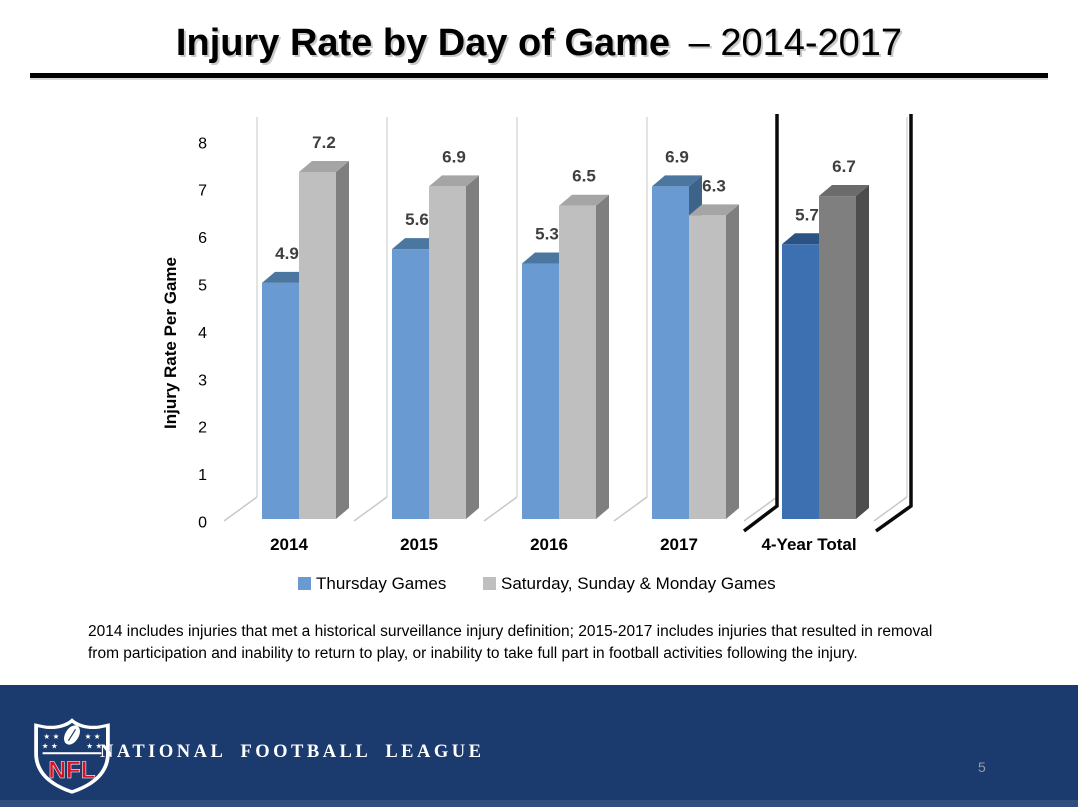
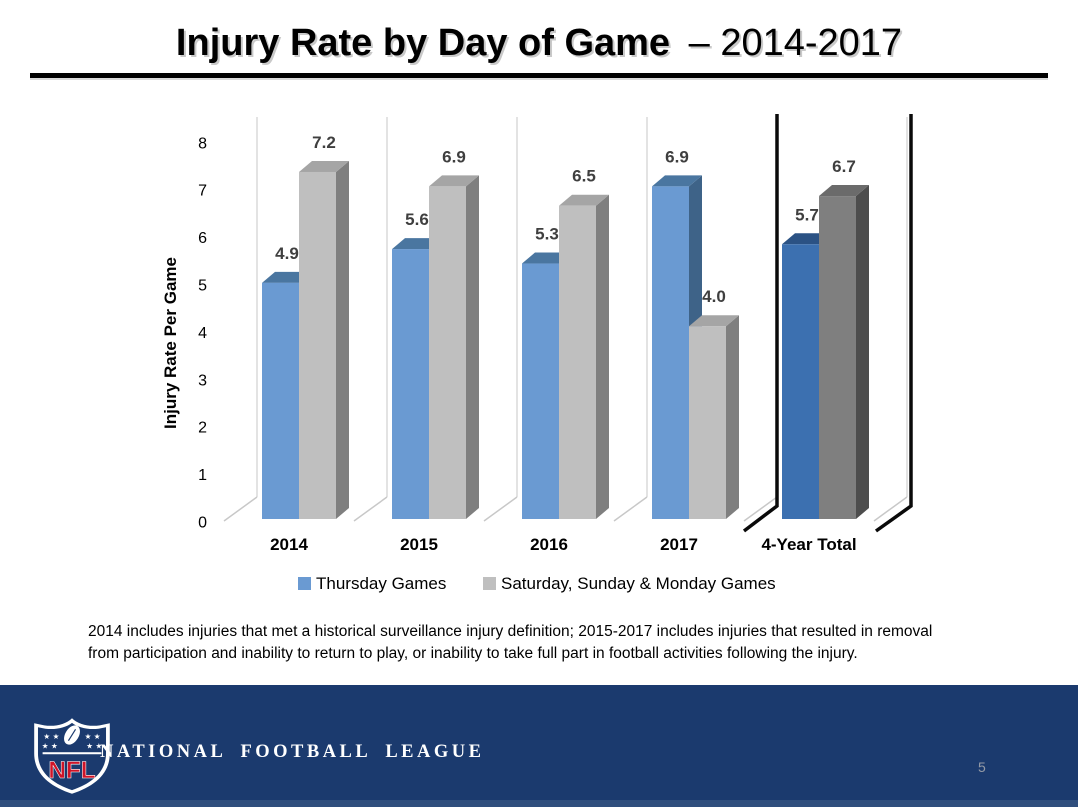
Saturday, Sunday & Monday Games/2017: 6.3 -> 4.0
